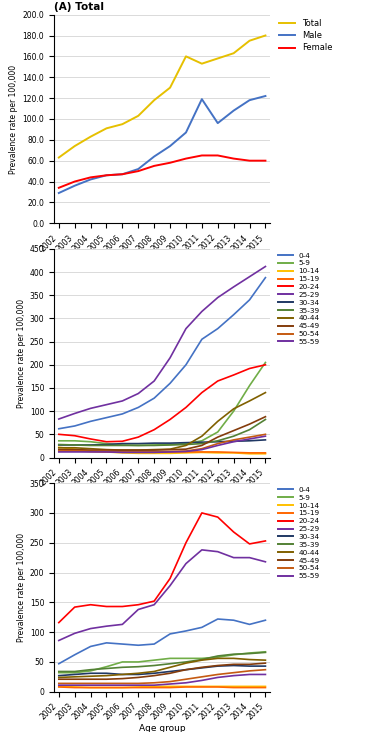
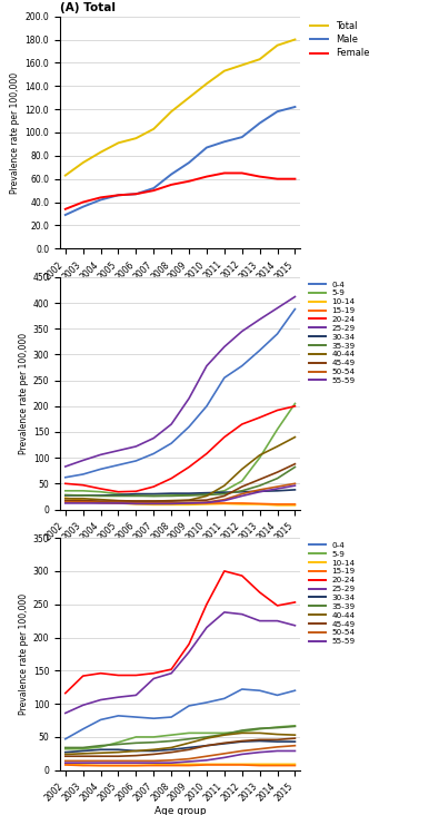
(A) Total/Total/2010: 160 -> 142
(A) Total/Male/2011: 119 -> 92
